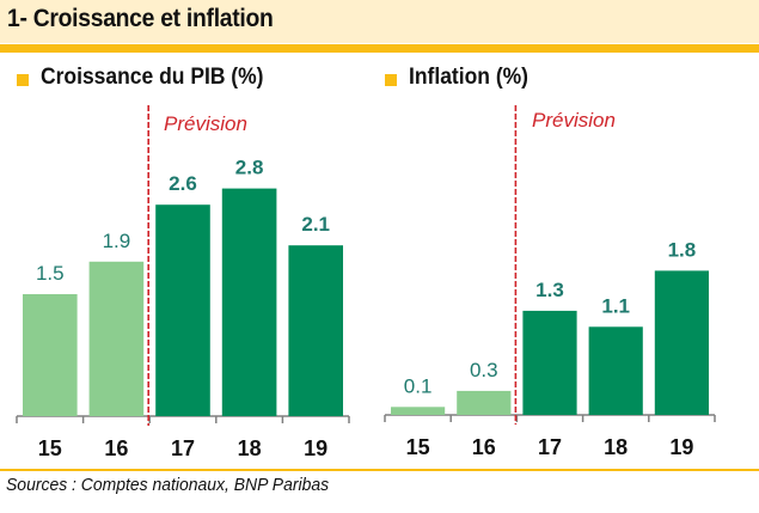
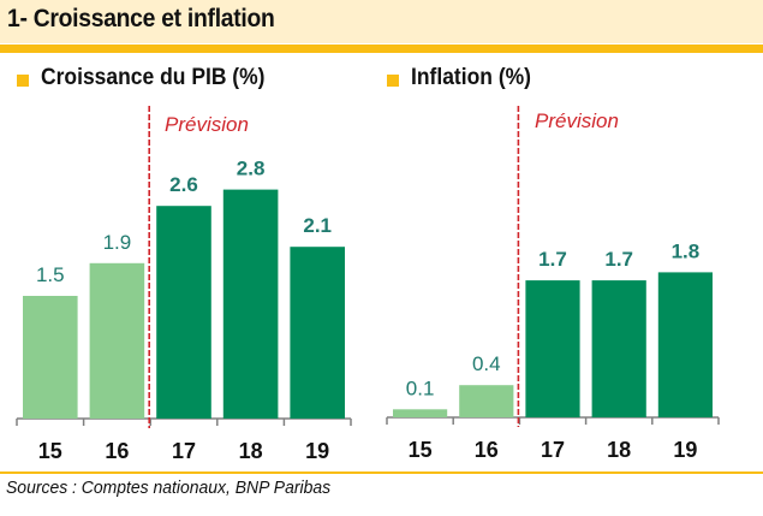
Inflation (%)/16: 0.3 -> 0.4
Inflation (%)/17: 1.3 -> 1.7
Inflation (%)/18: 1.1 -> 1.7
